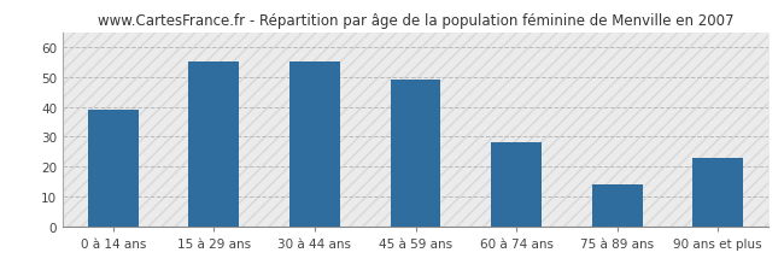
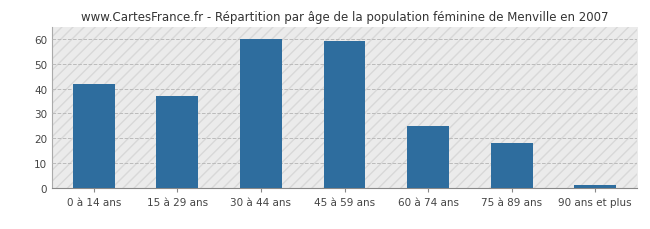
0 à 14 ans: 39 -> 42
15 à 29 ans: 55 -> 37
30 à 44 ans: 55 -> 60
45 à 59 ans: 49 -> 59
60 à 74 ans: 28 -> 25
75 à 89 ans: 14 -> 18
90 ans et plus: 23 -> 1
